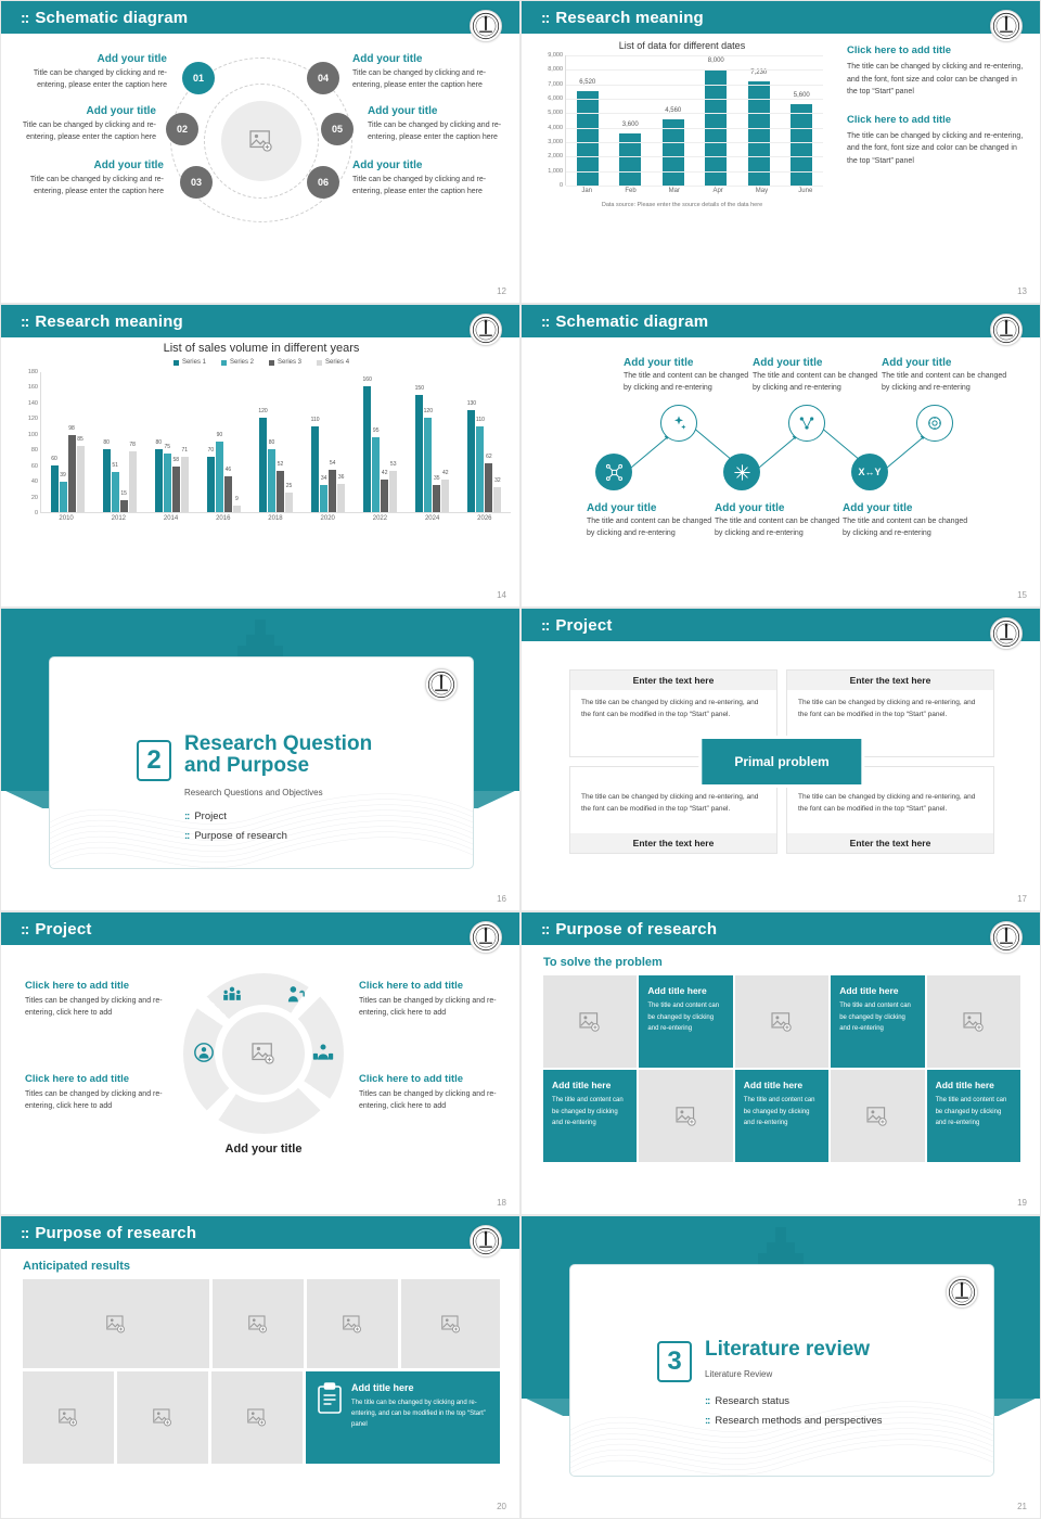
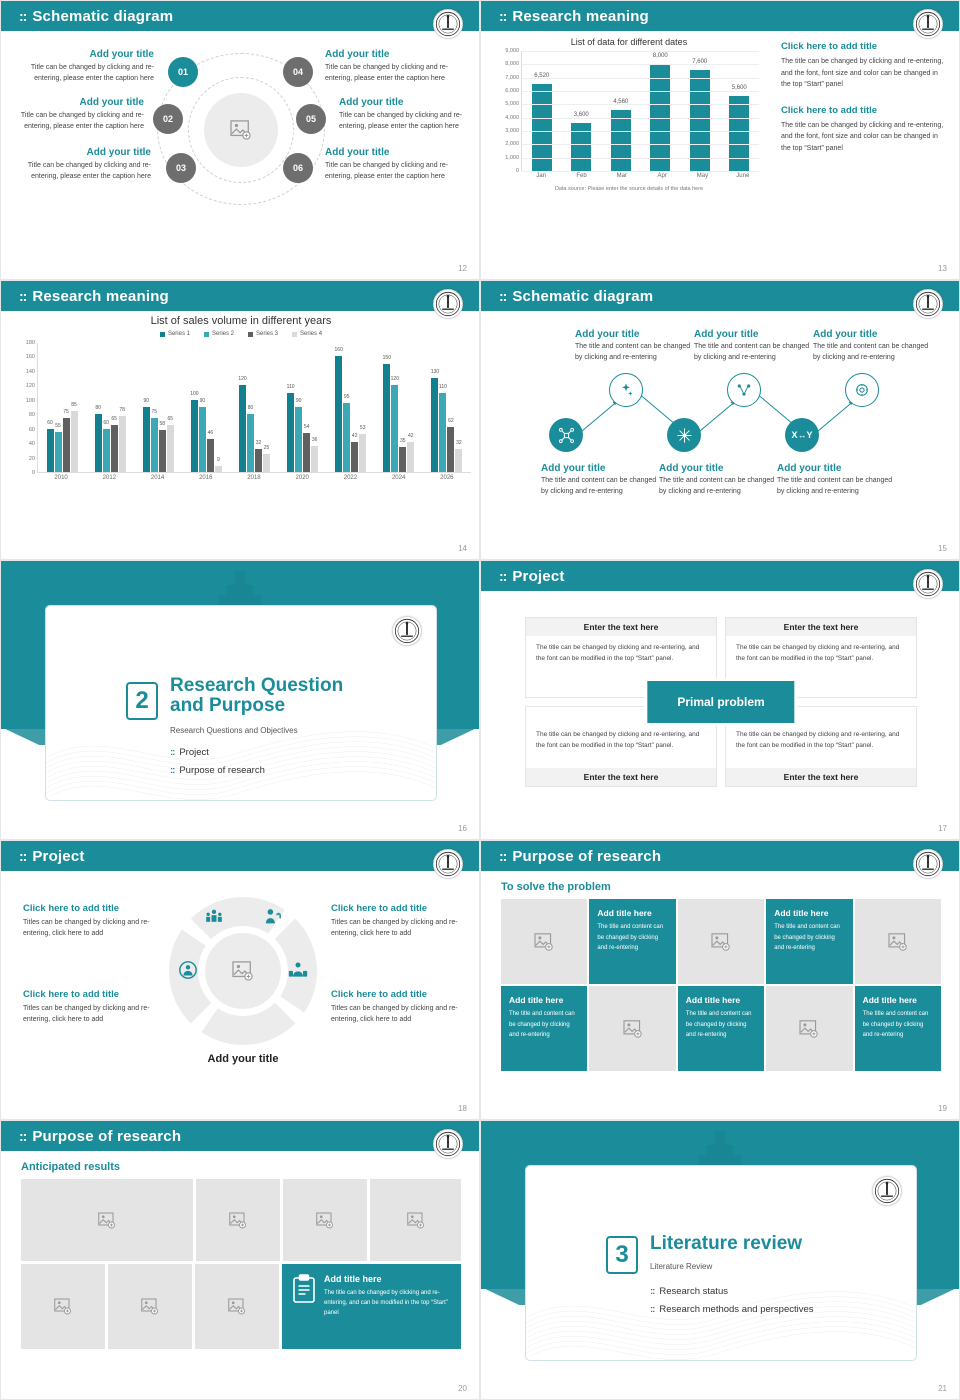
List of data for different dates/May: 7,230 -> 7,600
List of sales volume in different years/Series 2/2010: 39 -> 55
List of sales volume in different years/Series 3/2010: 98 -> 75
List of sales volume in different years/Series 2/2012: 51 -> 60
List of sales volume in different years/Series 3/2012: 15 -> 65
List of sales volume in different years/Series 1/2014: 80 -> 90
List of sales volume in different years/Series 4/2014: 71 -> 65
List of sales volume in different years/Series 1/2016: 70 -> 100
List of sales volume in different years/Series 3/2018: 52 -> 32
List of sales volume in different years/Series 2/2020: 34 -> 90
